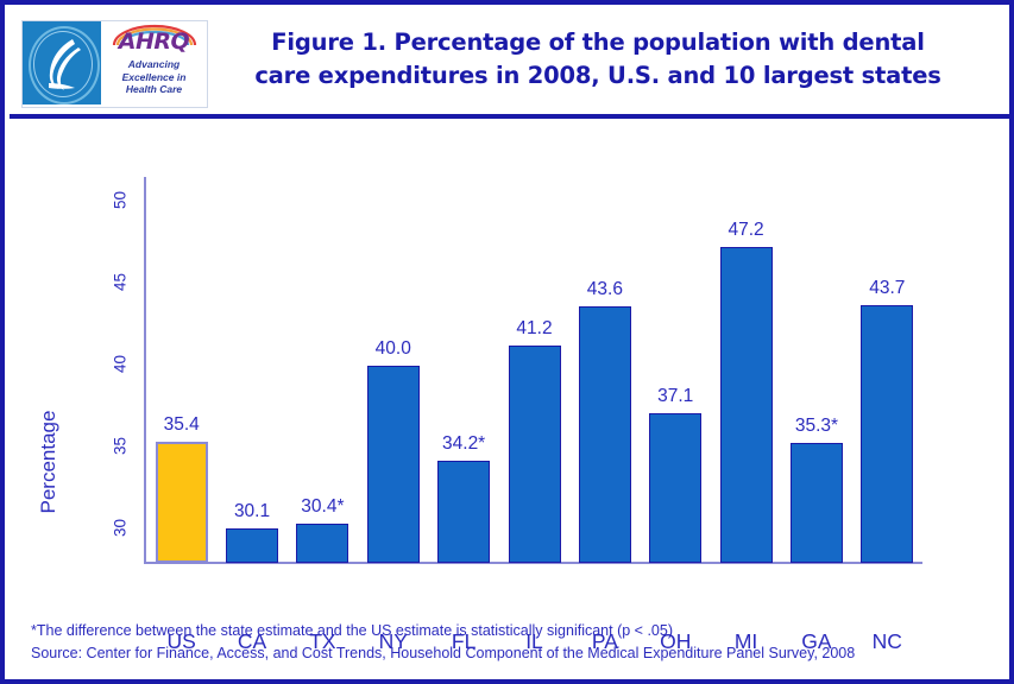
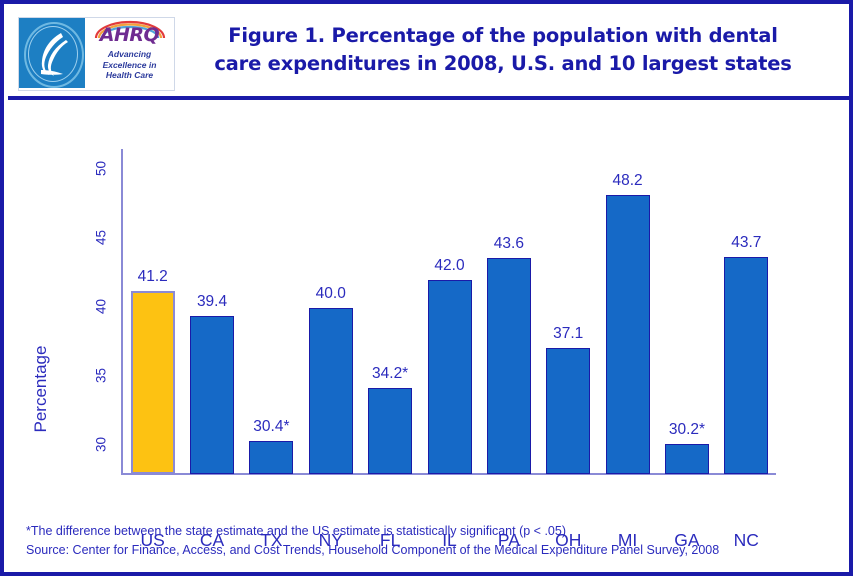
US: 35.4 -> 41.2
CA: 30.1 -> 39.4
IL: 41.2 -> 42.0
MI: 47.2 -> 48.2
GA: 35.3 -> 30.2
